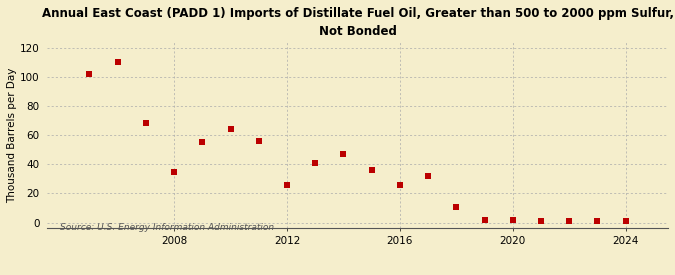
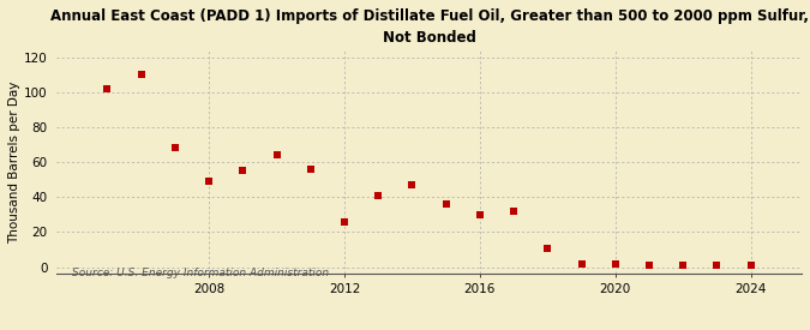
2008: 35 -> 49
2016: 26 -> 30
